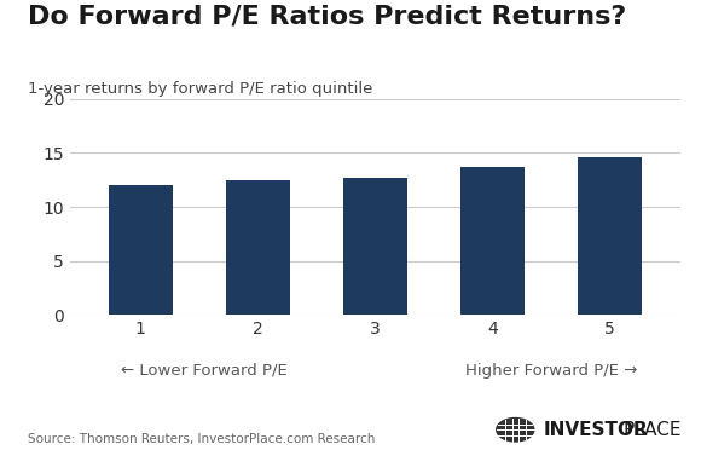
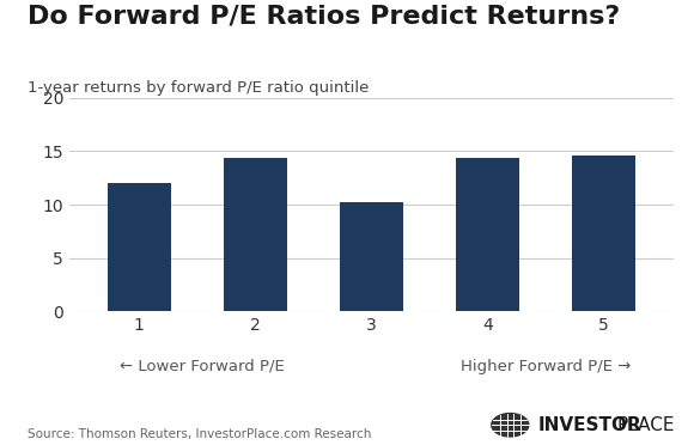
2: 12.5 -> 14.4
3: 12.7 -> 10.2
4: 13.7 -> 14.4
